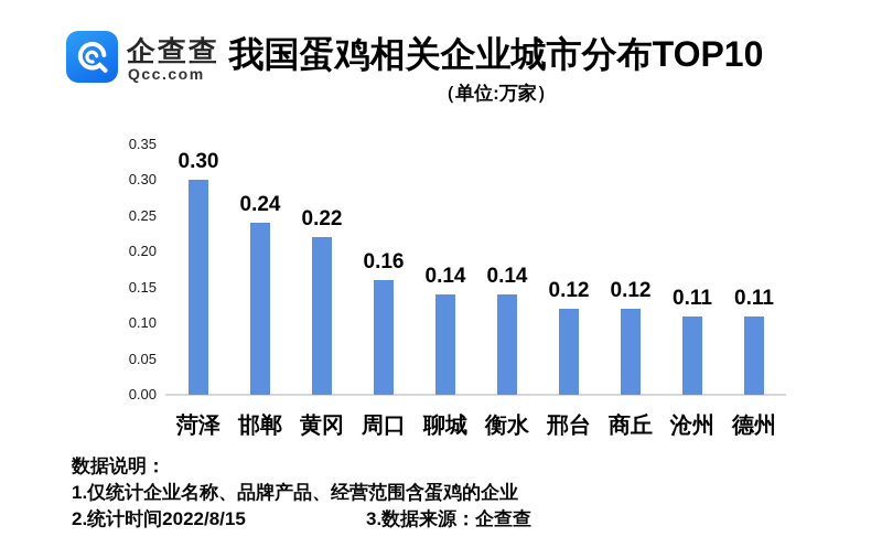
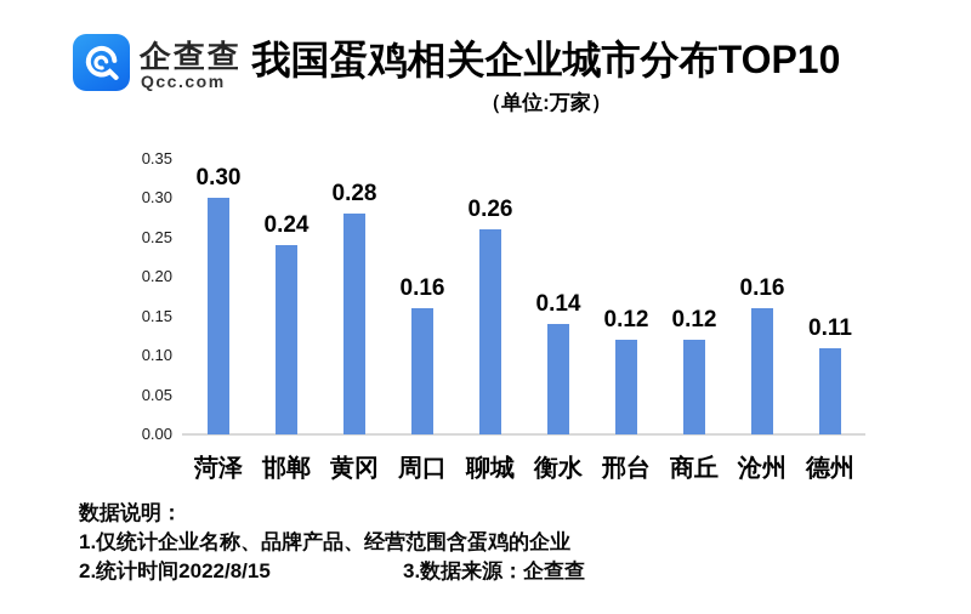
黄冈: 0.22 -> 0.28
聊城: 0.14 -> 0.26
沧州: 0.11 -> 0.16
